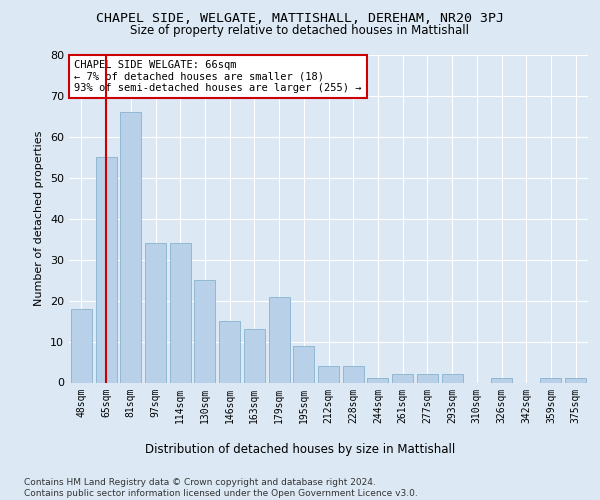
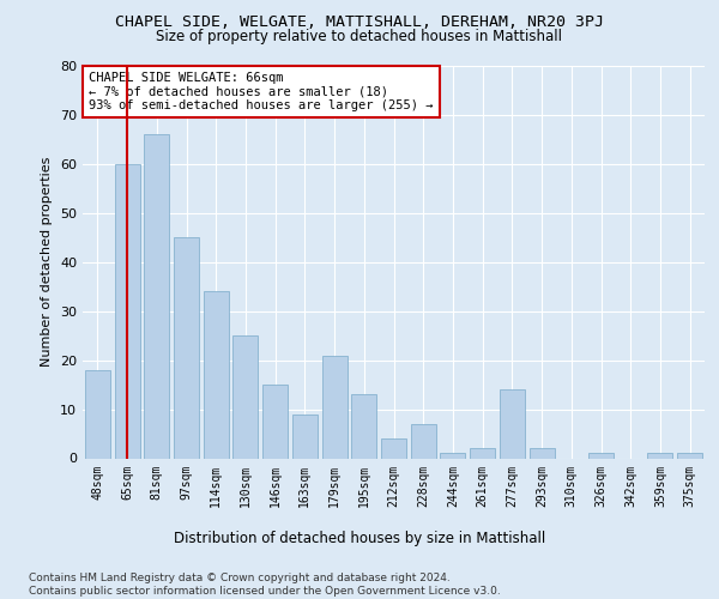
65sqm: 55 -> 60
97sqm: 34 -> 45
163sqm: 13 -> 9
195sqm: 9 -> 13
228sqm: 4 -> 7
277sqm: 2 -> 14
